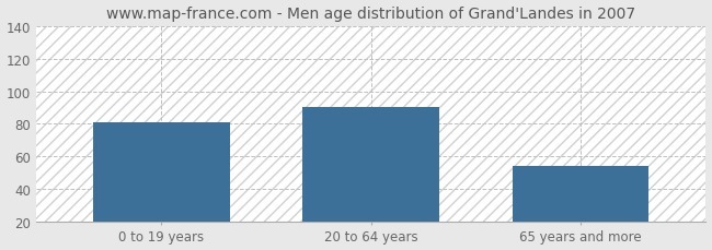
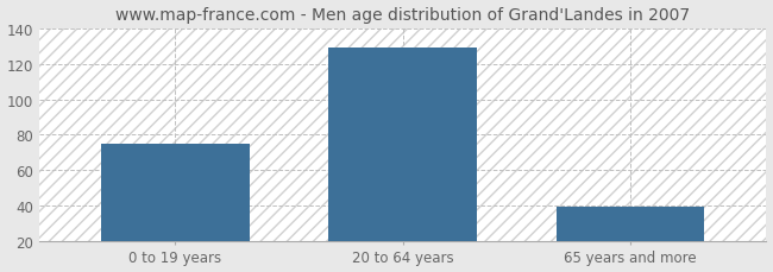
0 to 19 years: 81 -> 75
20 to 64 years: 90 -> 129
65 years and more: 54 -> 39
